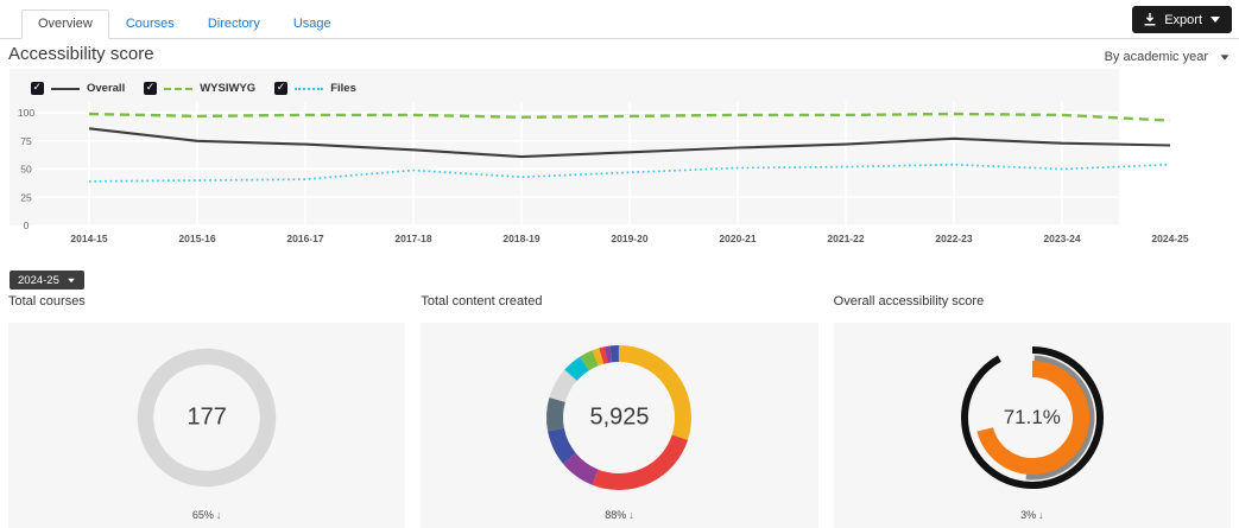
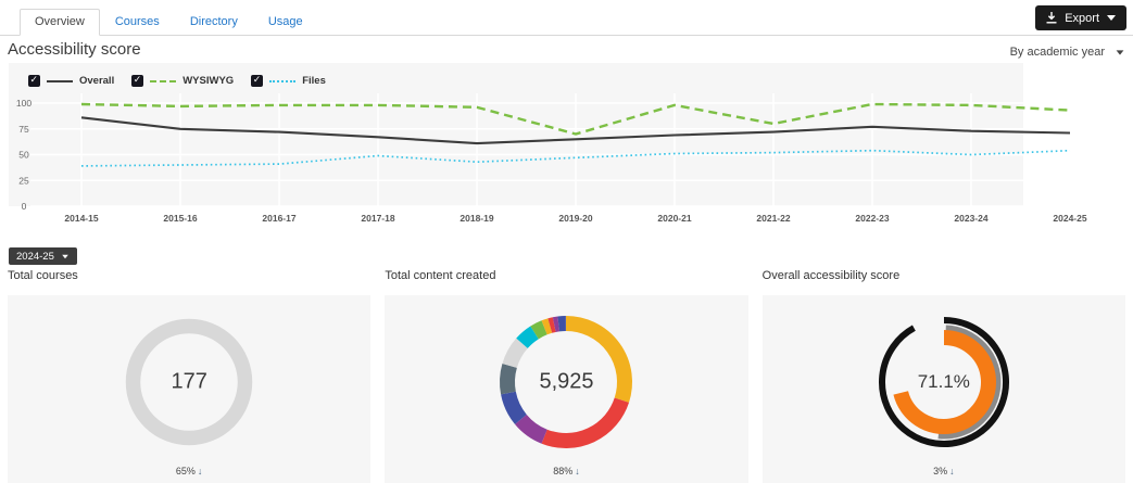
WYSIWYG/2019-20: 100 -> 70
WYSIWYG/2021-22: 100 -> 80
